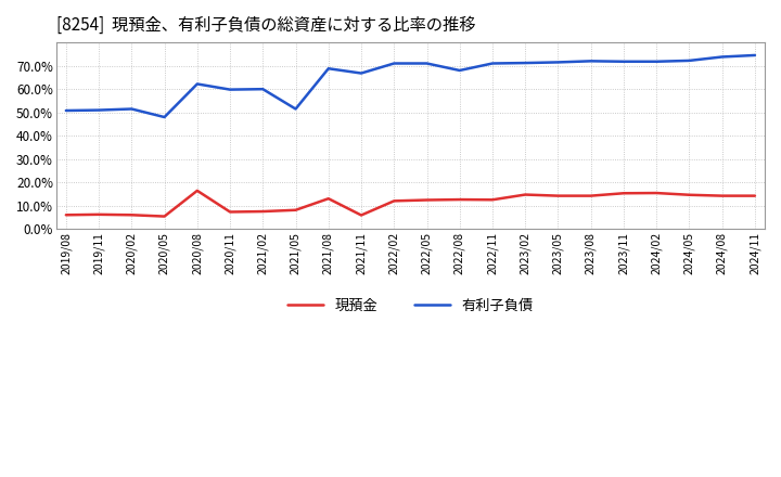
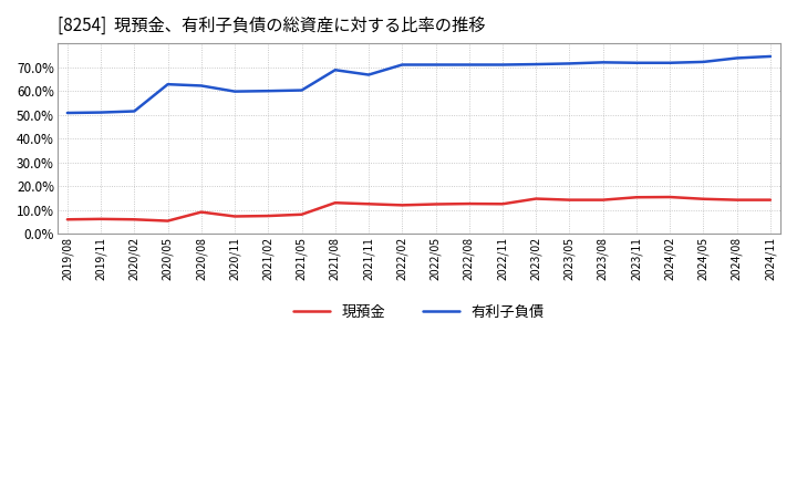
有利子負債/2020/05: 48.0% -> 62.8%
現預金/2020/08: 16.5% -> 9.2%
有利子負債/2021/05: 51.5% -> 60.3%
現預金/2021/11: 6.0% -> 12.6%
有利子負債/2022/08: 68.0% -> 71.0%
